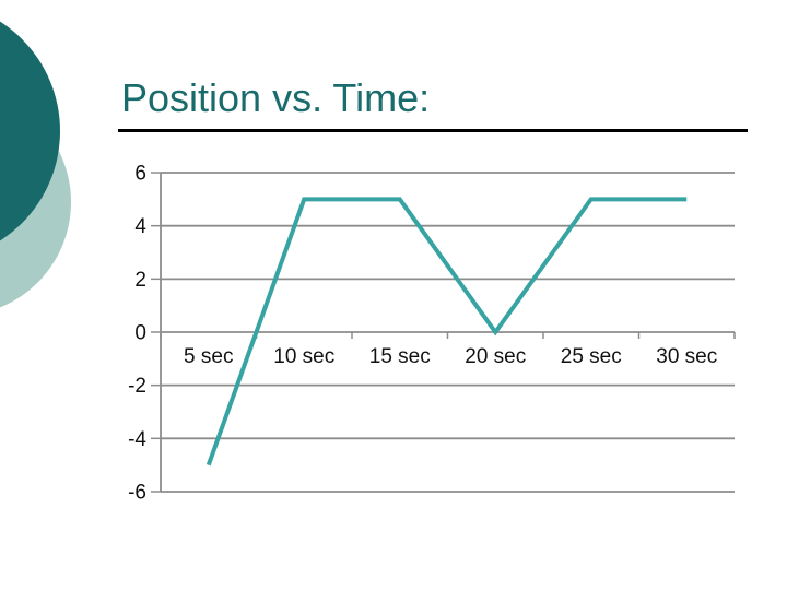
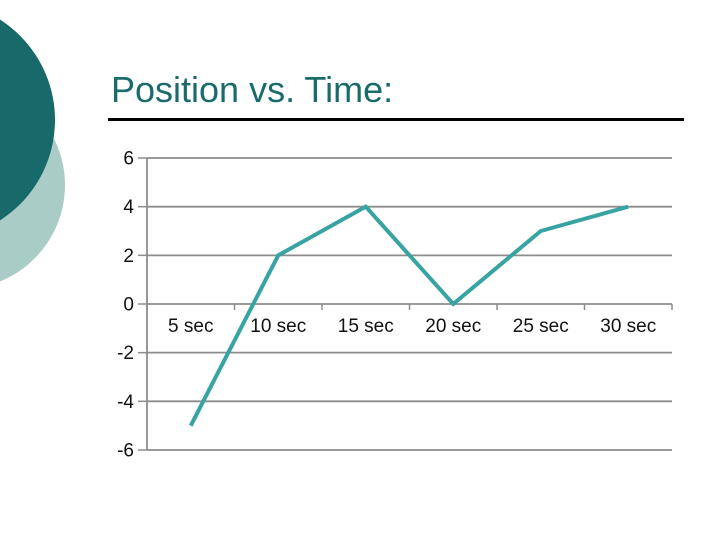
10 sec: 5 -> 2
15 sec: 5 -> 4
25 sec: 5 -> 3
30 sec: 5 -> 4
